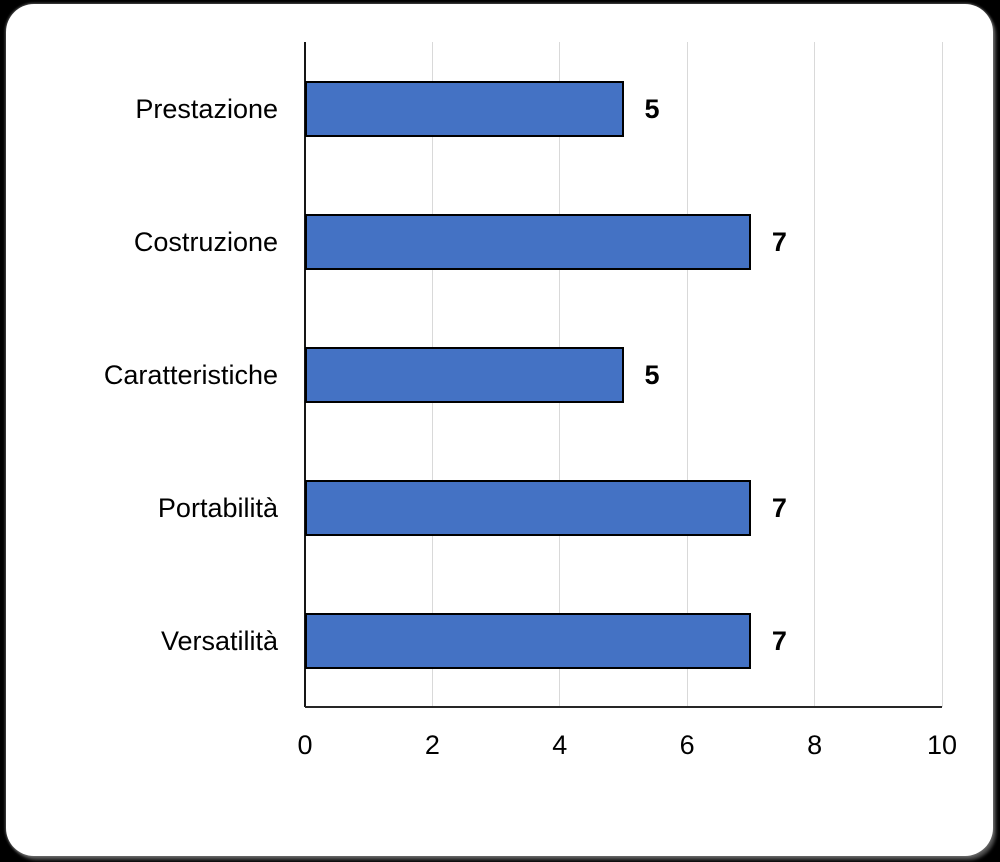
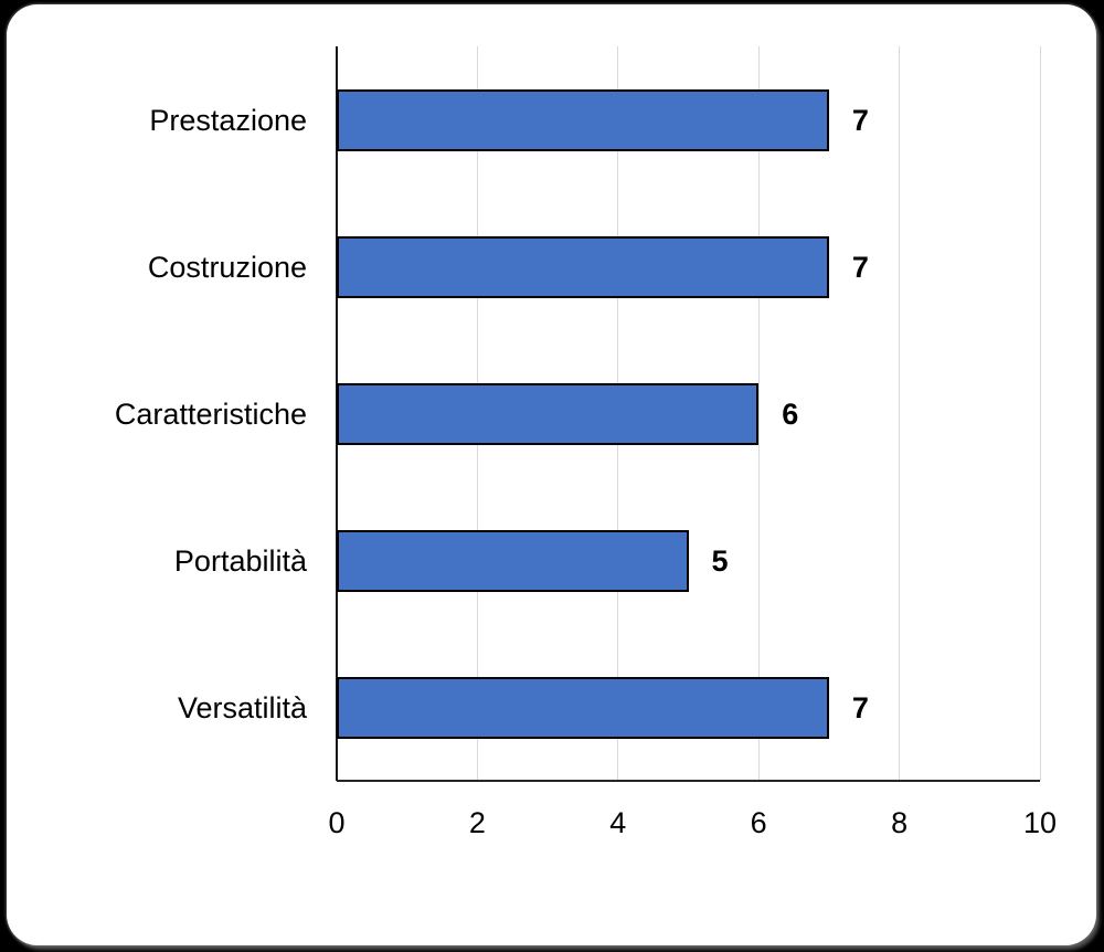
Prestazione: 5 -> 7
Caratteristiche: 5 -> 6
Portabilità: 7 -> 5
